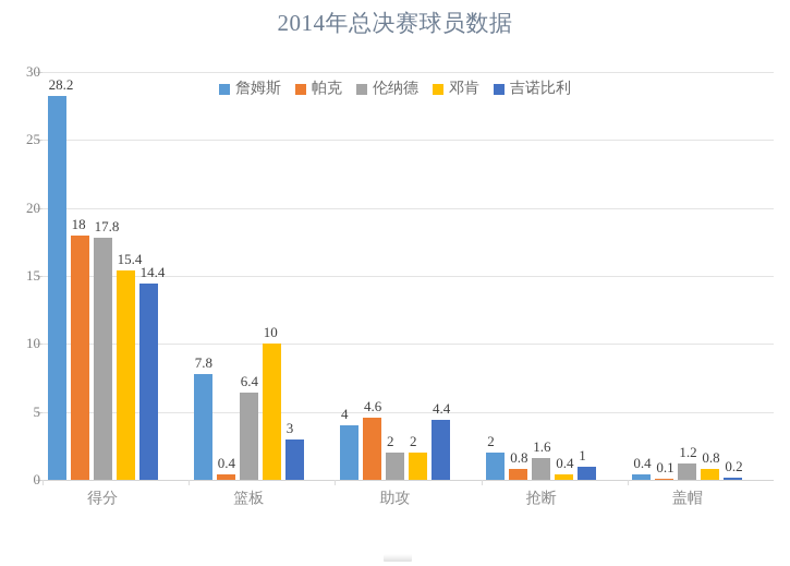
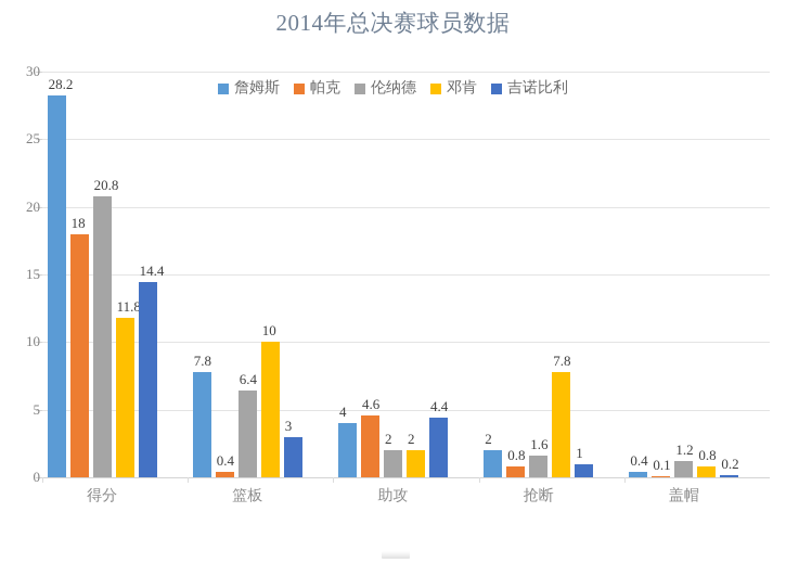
伦纳德/得分: 17.8 -> 20.8
邓肯/得分: 15.4 -> 11.8
邓肯/抢断: 0.4 -> 7.8
